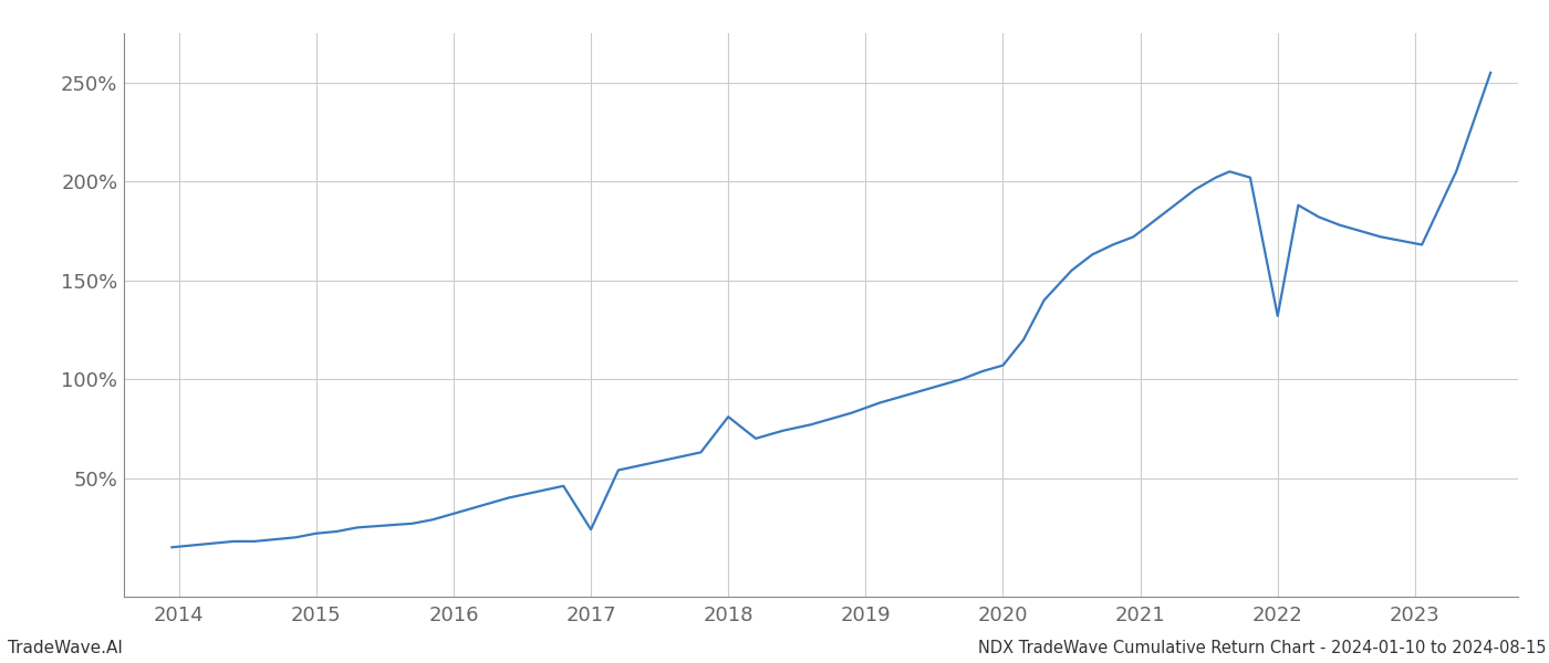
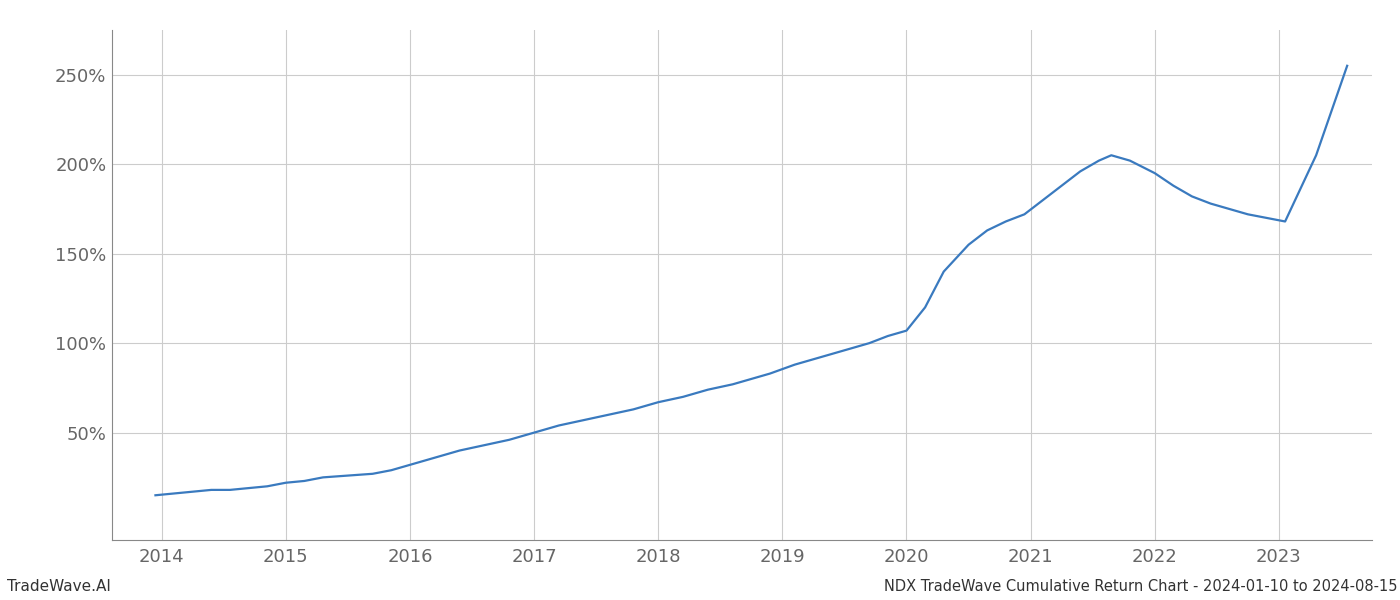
2017: 24% -> 50%
2018: 81% -> 67%
2022: 132% -> 195%
